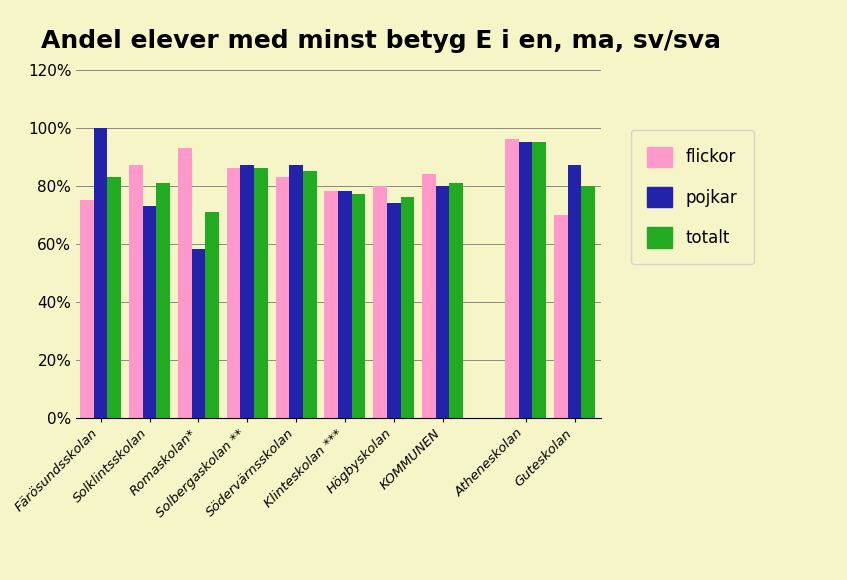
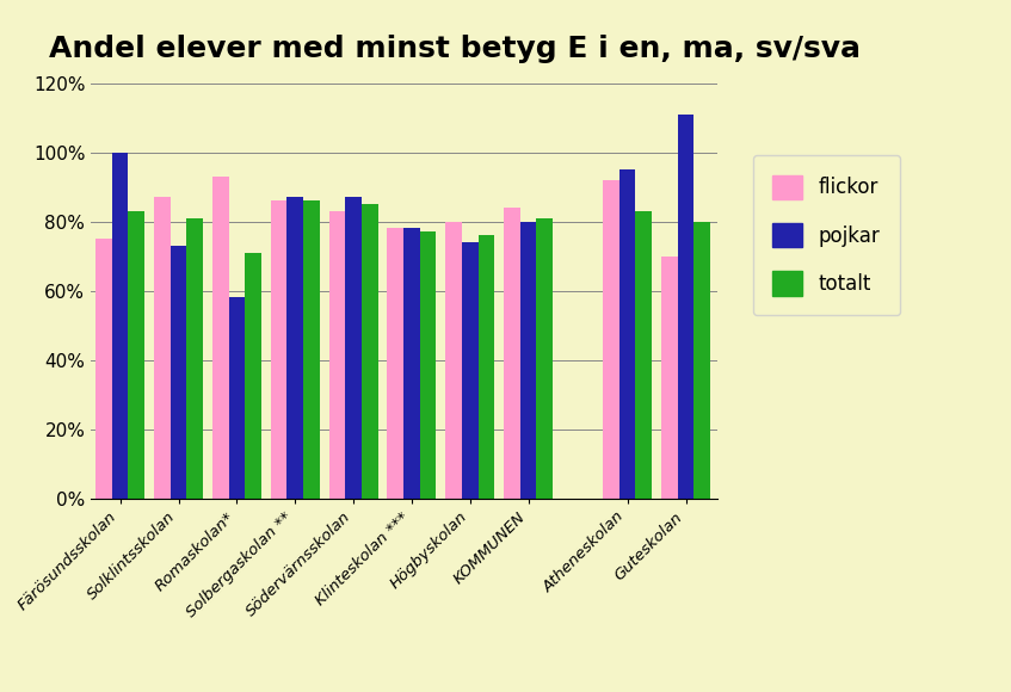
flickor/Atheneskolan: 96% -> 92%
totalt/Atheneskolan: 95% -> 83%
pojkar/Guteskolan: 87% -> 111%
